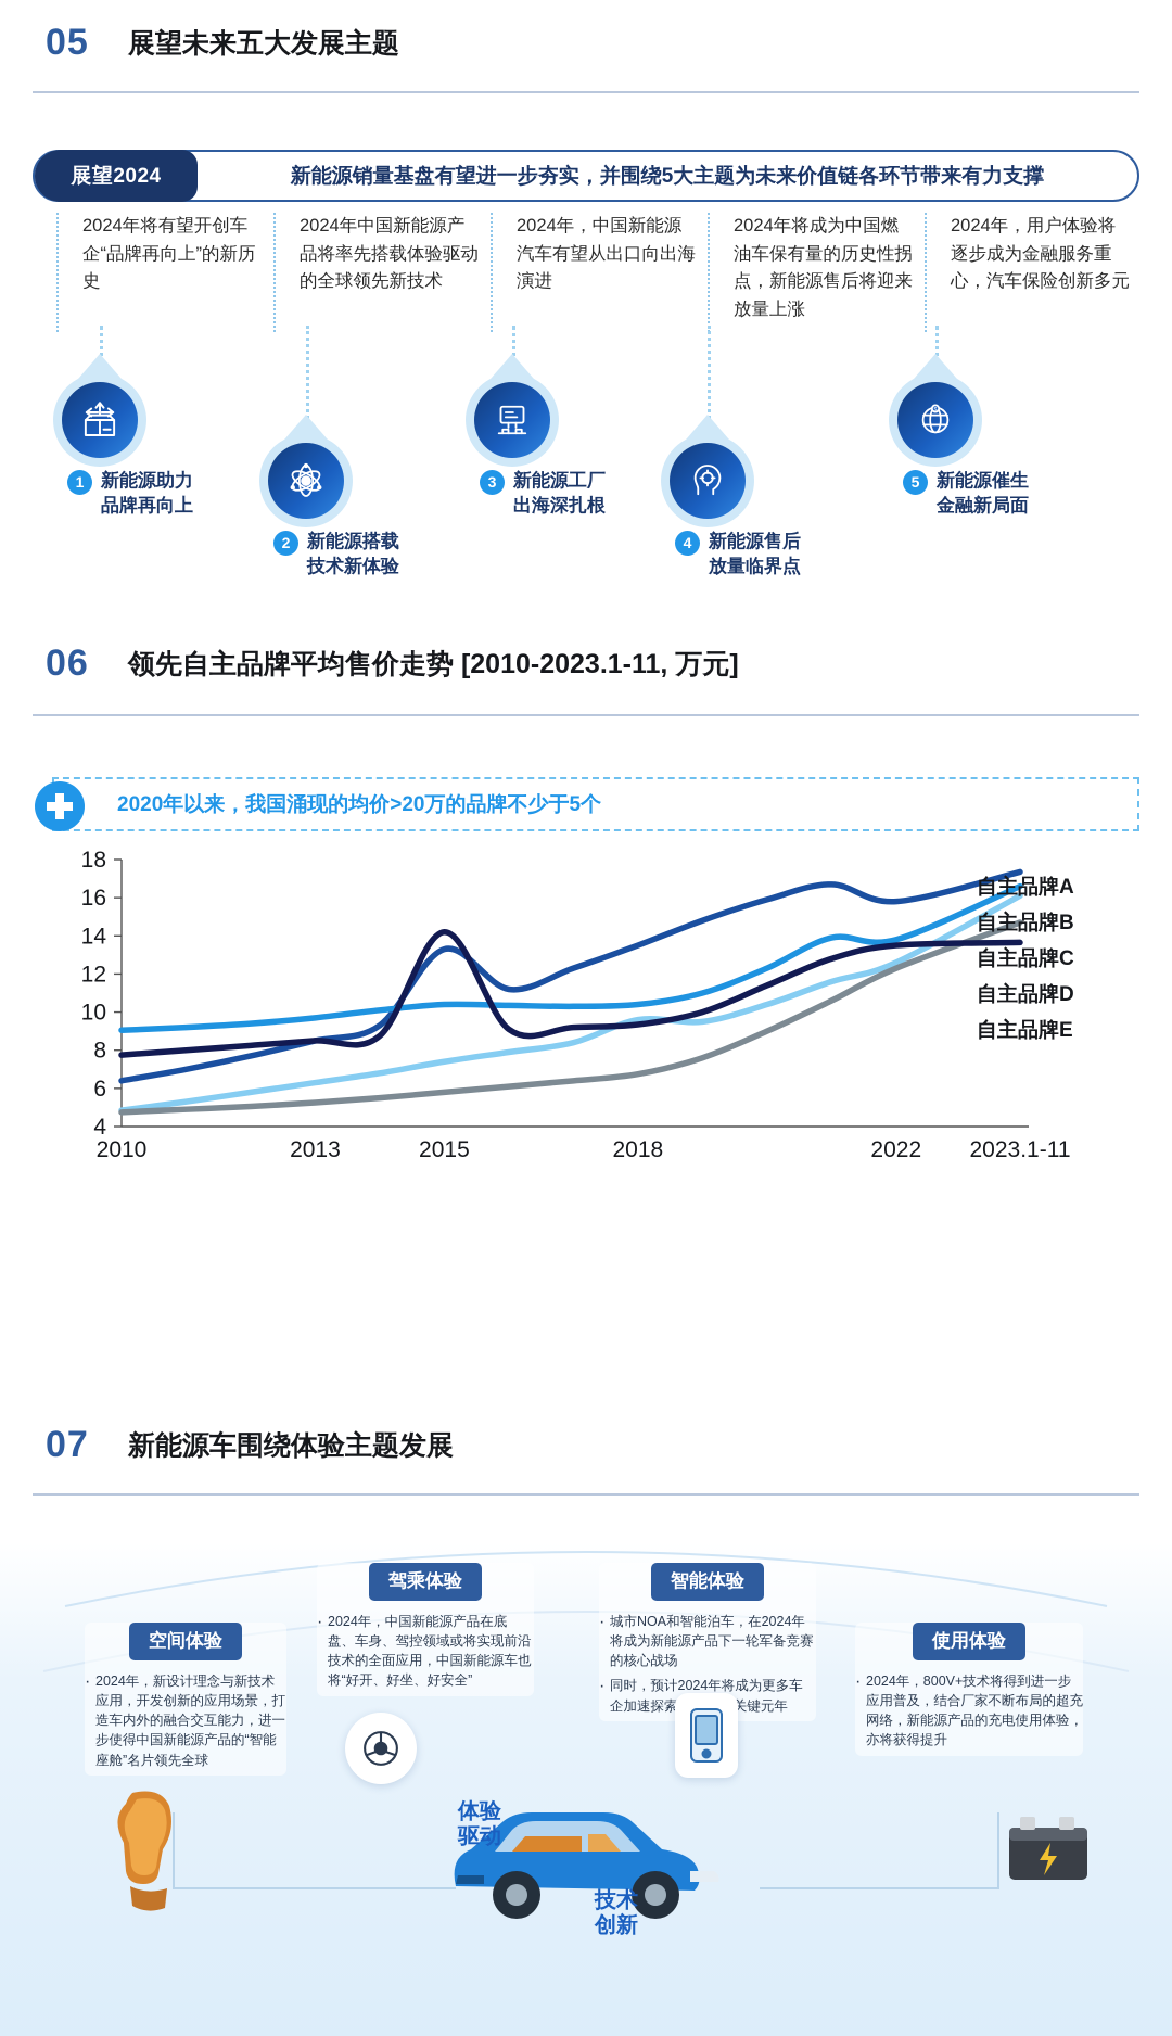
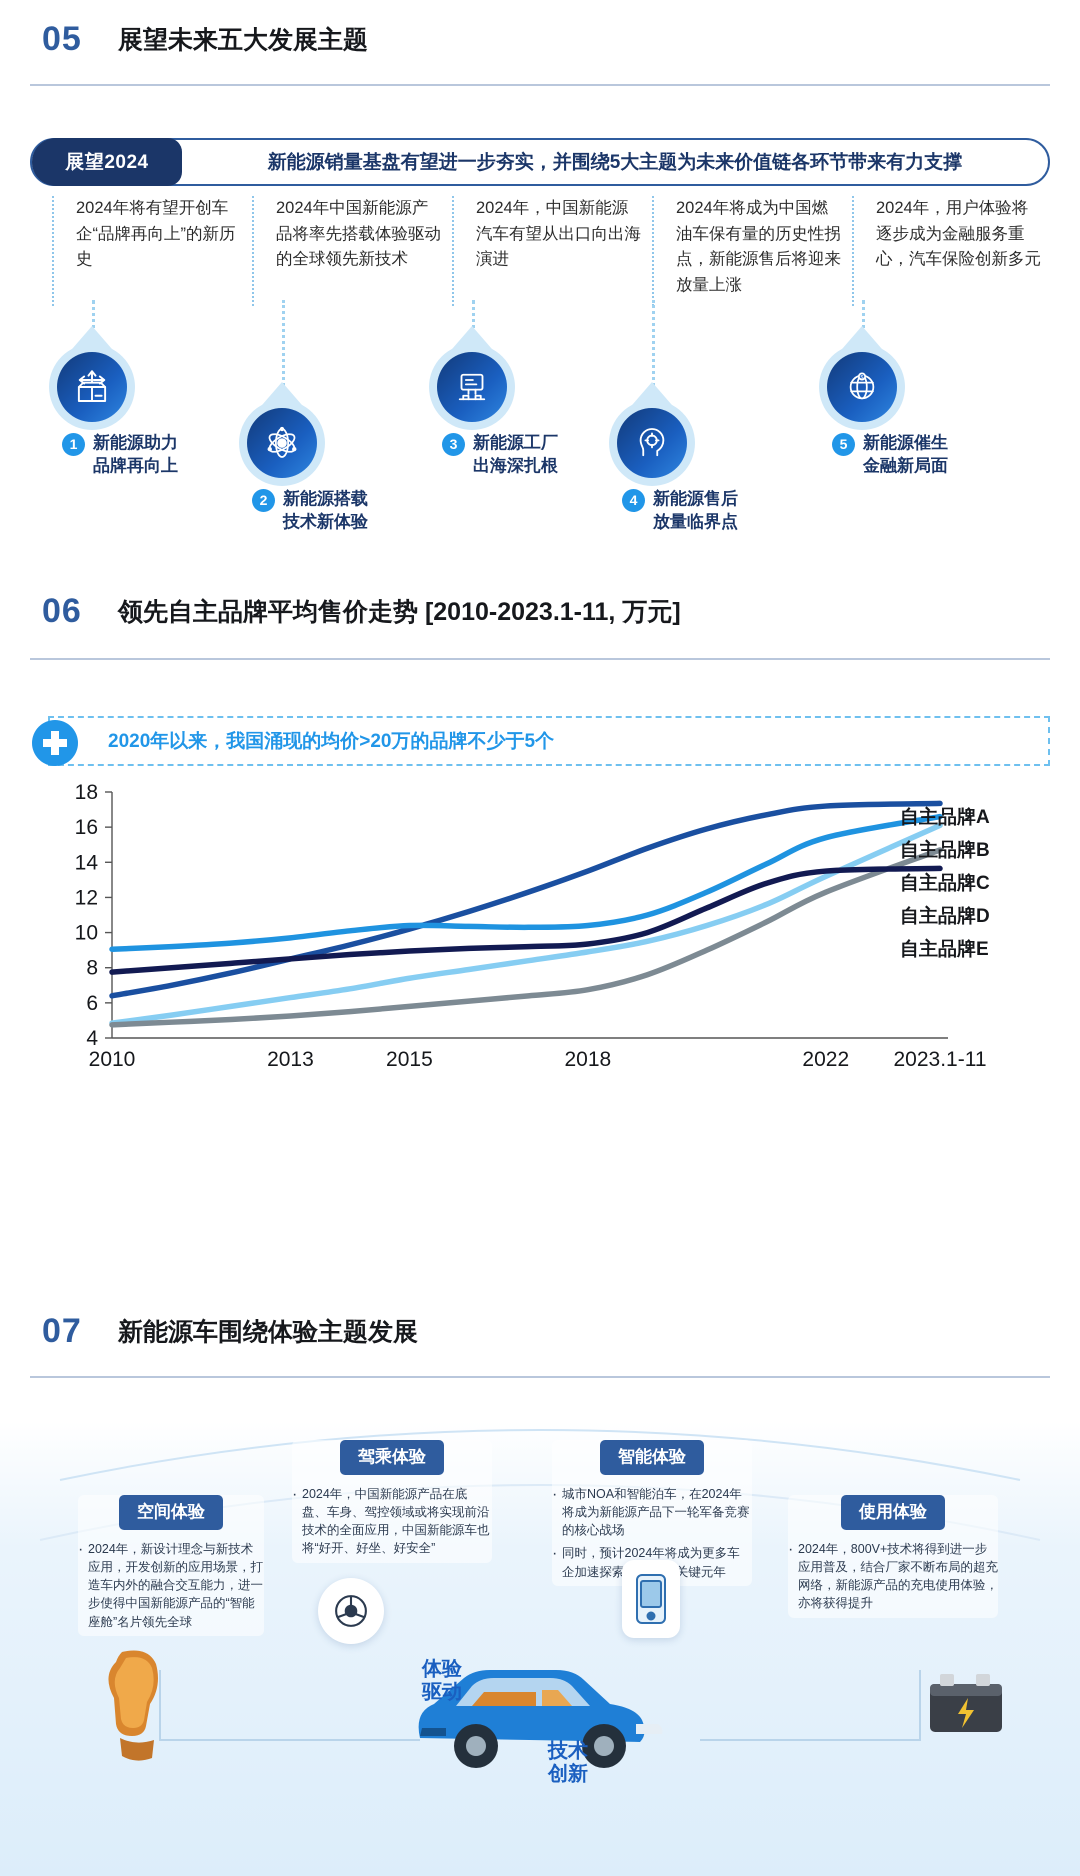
自主品牌A/2015: 13.3 -> 10.2
自主品牌E/2015: 14.2 -> 8.9
自主品牌C/2018: 9.6 -> 8.9
自主品牌A/2022: 15.8 -> 17.2
自主品牌B/2022: 13.8 -> 15.4
自主品牌C/2022: 12.6 -> 13.2
